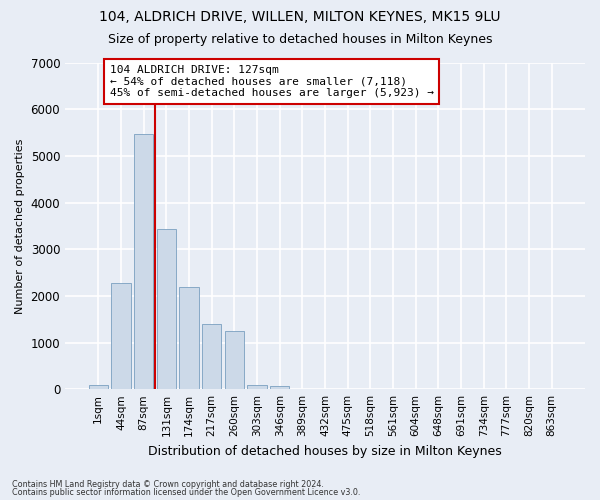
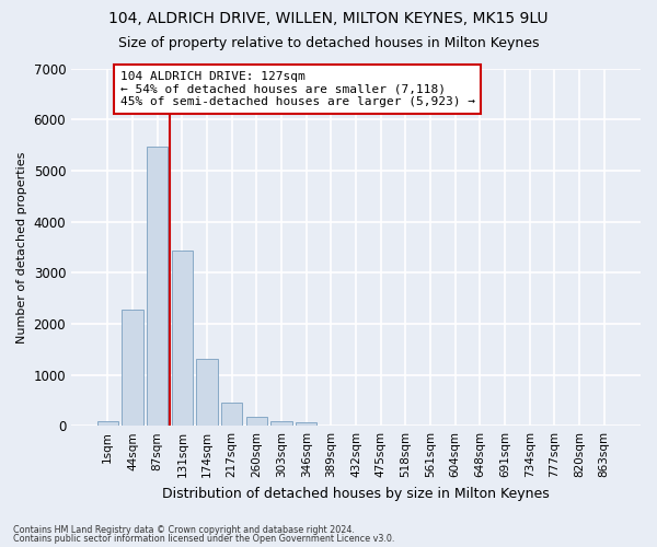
174sqm: 2200 -> 1310
217sqm: 1400 -> 450
260sqm: 1250 -> 170
